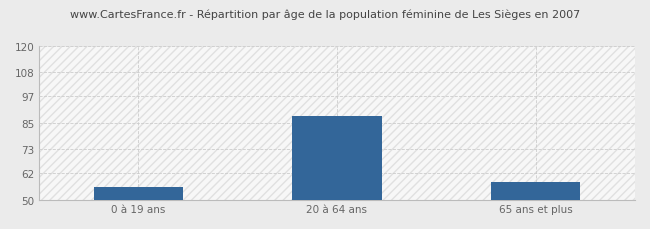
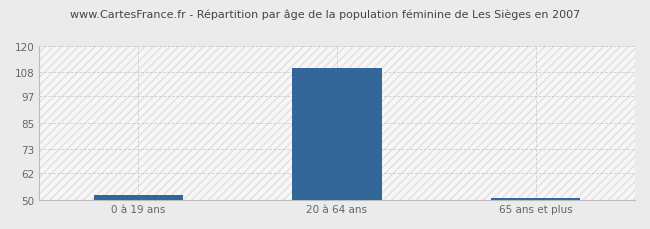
0 à 19 ans: 56 -> 52
20 à 64 ans: 88 -> 110
65 ans et plus: 58 -> 51
